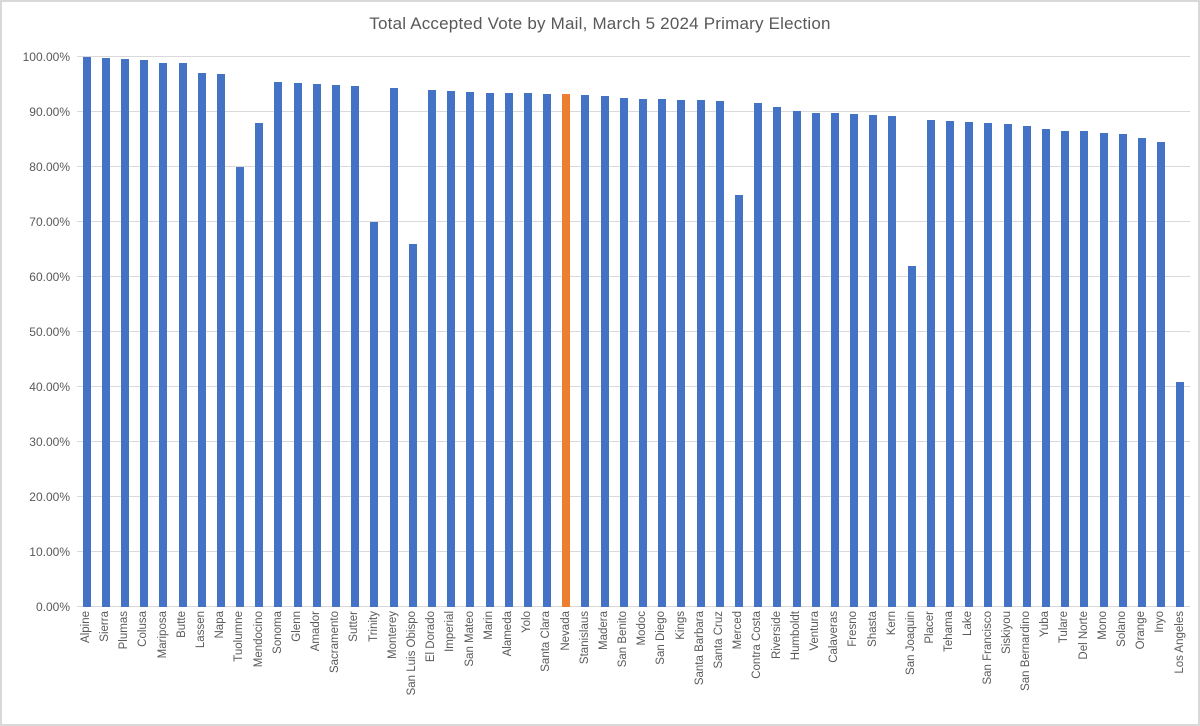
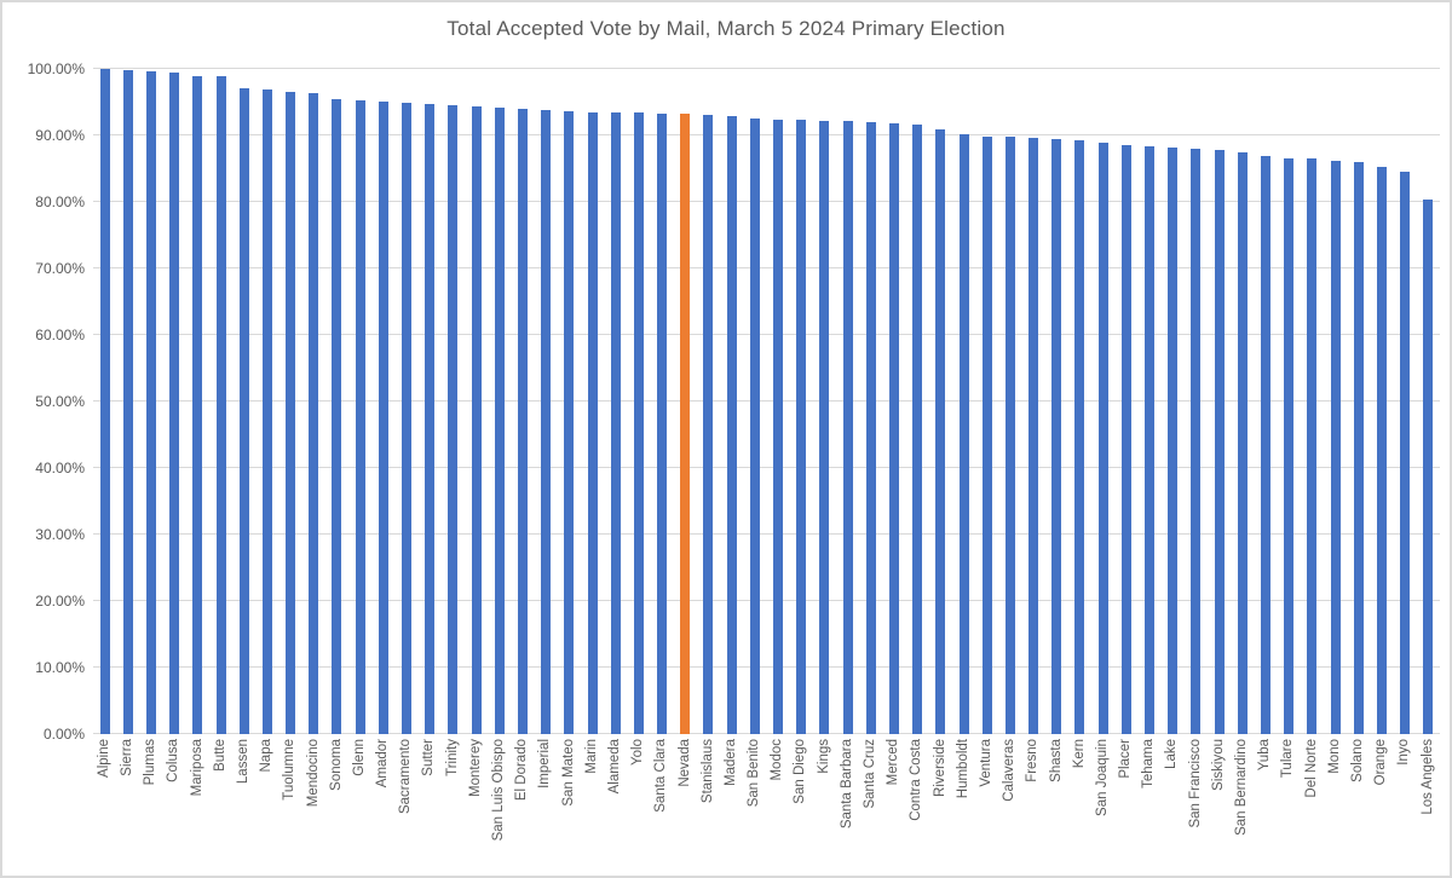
Tuolumne: 80% -> 96%
Mendocino: 88% -> 96%
Trinity: 70% -> 94%
San Luis Obispo: 66% -> 94%
Merced: 75% -> 92%
San Joaquin: 62% -> 89%
Los Angeles: 41% -> 80%
